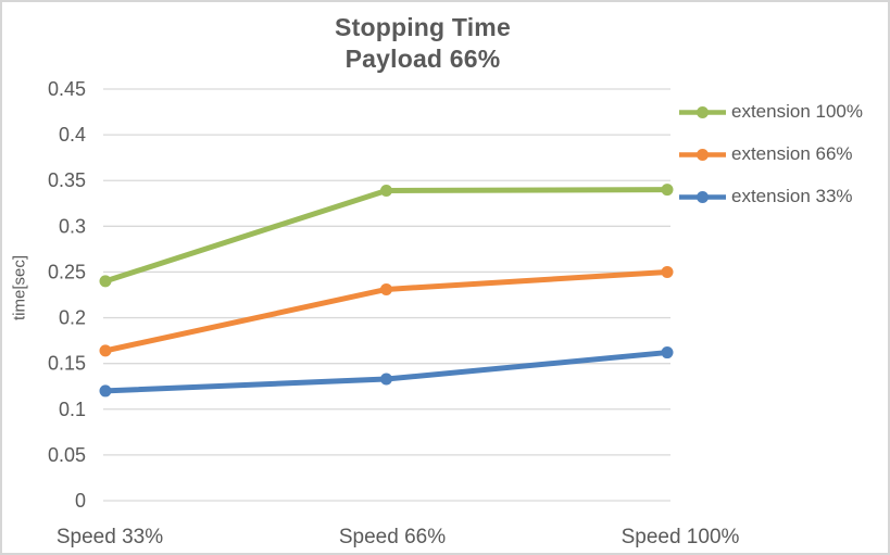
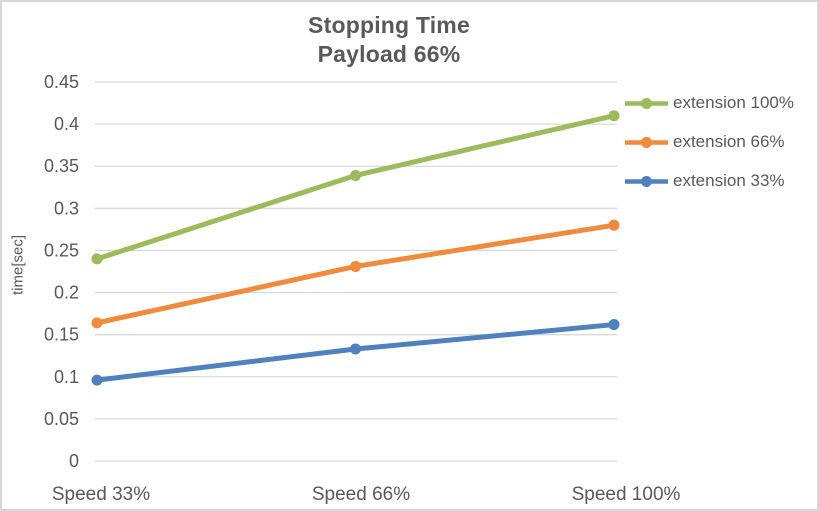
extension 33%/Speed 33%: 0.12 -> 0.10
extension 100%/Speed 100%: 0.34 -> 0.41
extension 66%/Speed 100%: 0.25 -> 0.28
